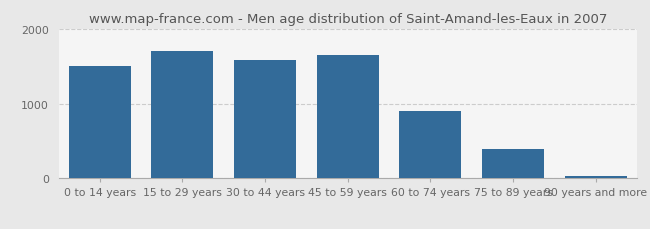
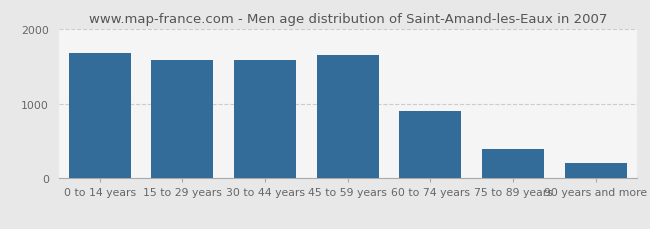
0 to 14 years: 1500 -> 1680
15 to 29 years: 1700 -> 1580
90 years and more: 40 -> 200
